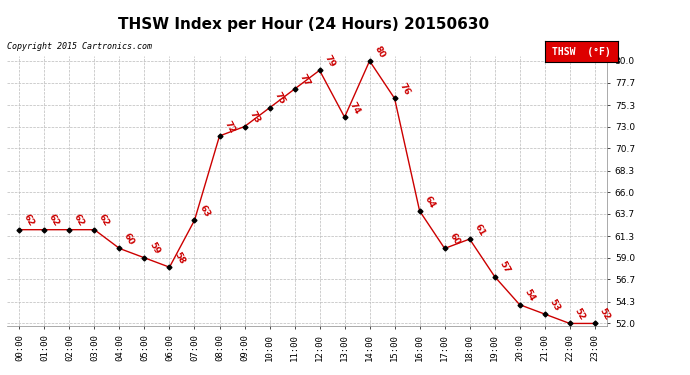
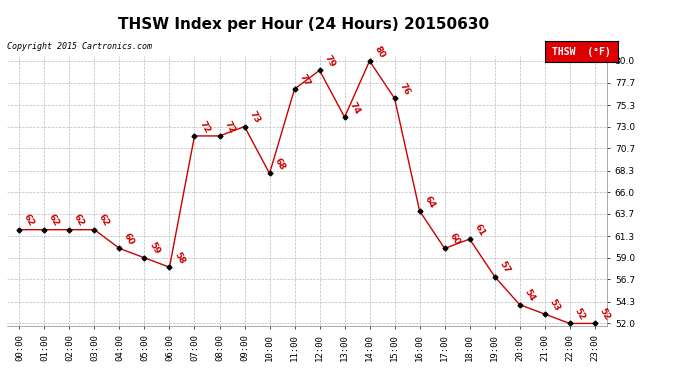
07:00: 63 -> 72
10:00: 75 -> 68
